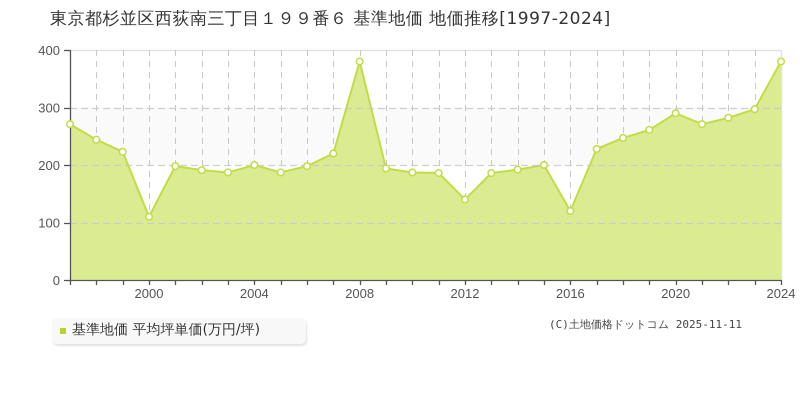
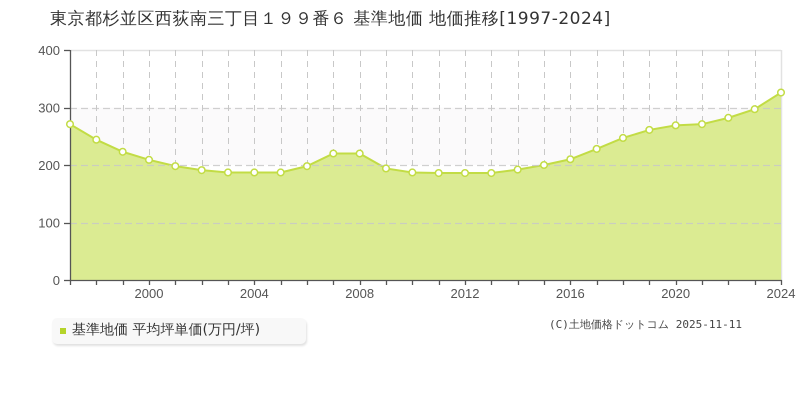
2000: 110 -> 210
2004: 200 -> 190
2008: 380 -> 220
2012: 140 -> 190
2016: 120 -> 210
2020: 290 -> 270
2024: 380 -> 330
